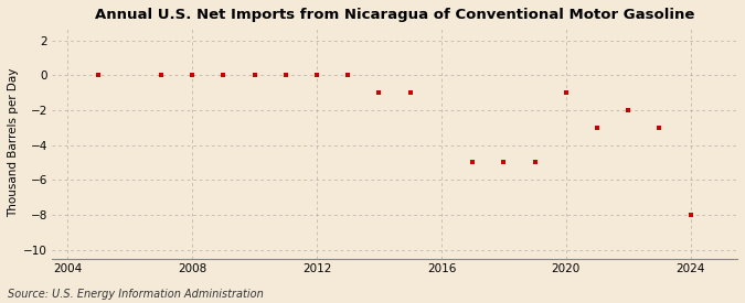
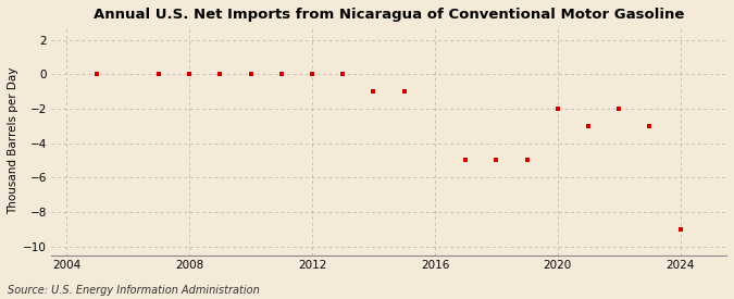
2020: -1 -> -2
2024: -8 -> -9
